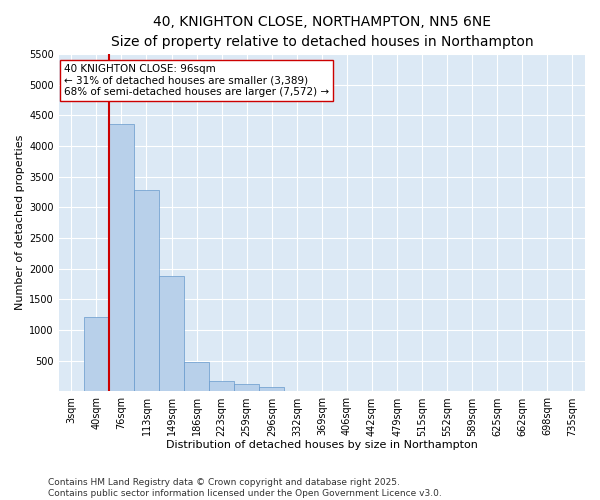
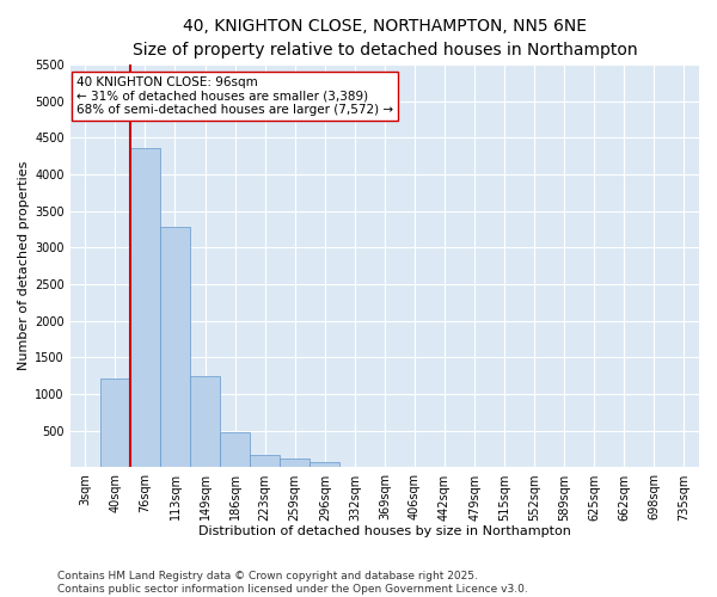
149sqm: 1880 -> 1240
